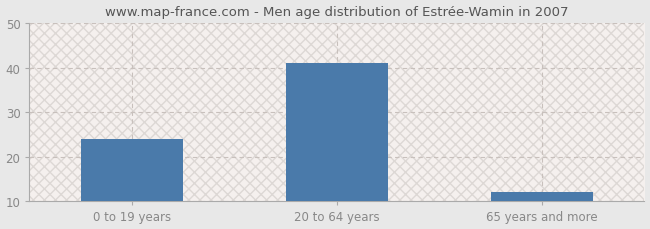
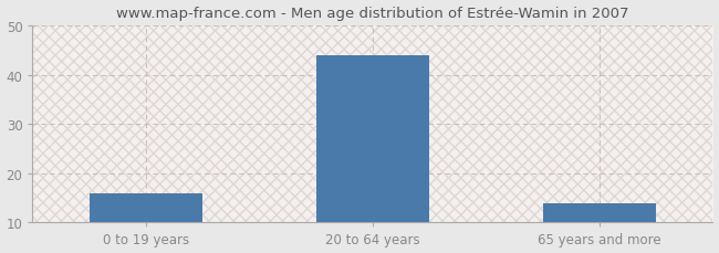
0 to 19 years: 24 -> 16
20 to 64 years: 41 -> 44
65 years and more: 12 -> 14
